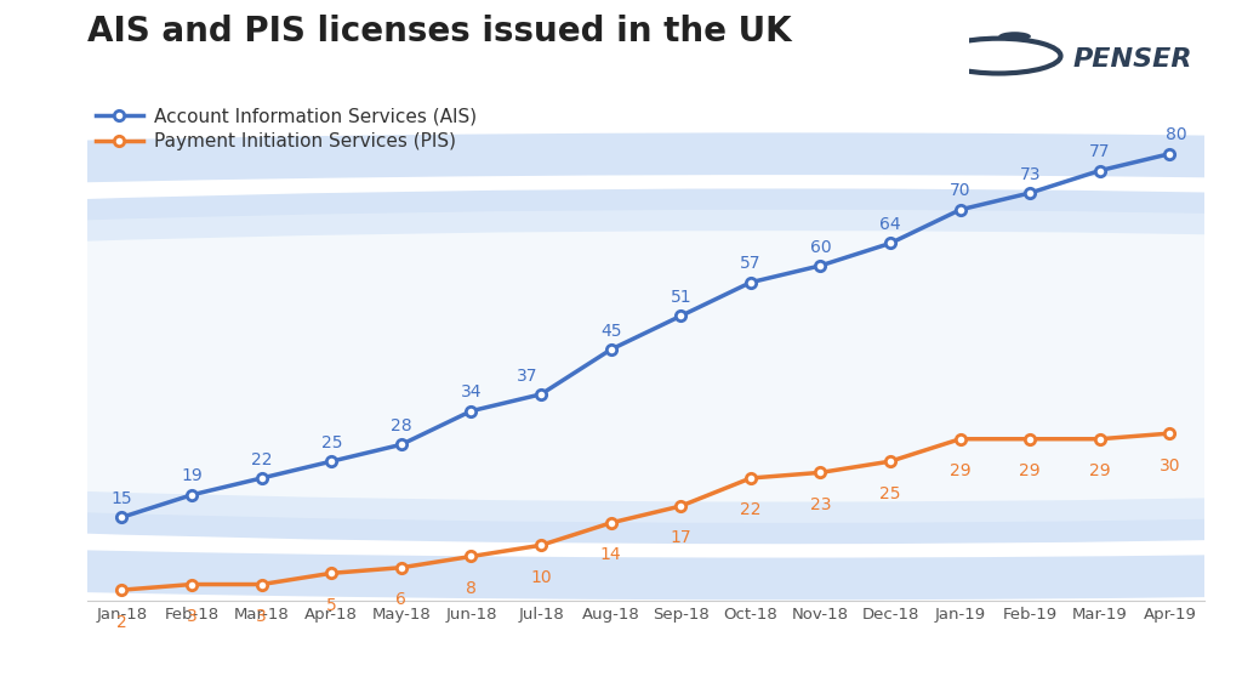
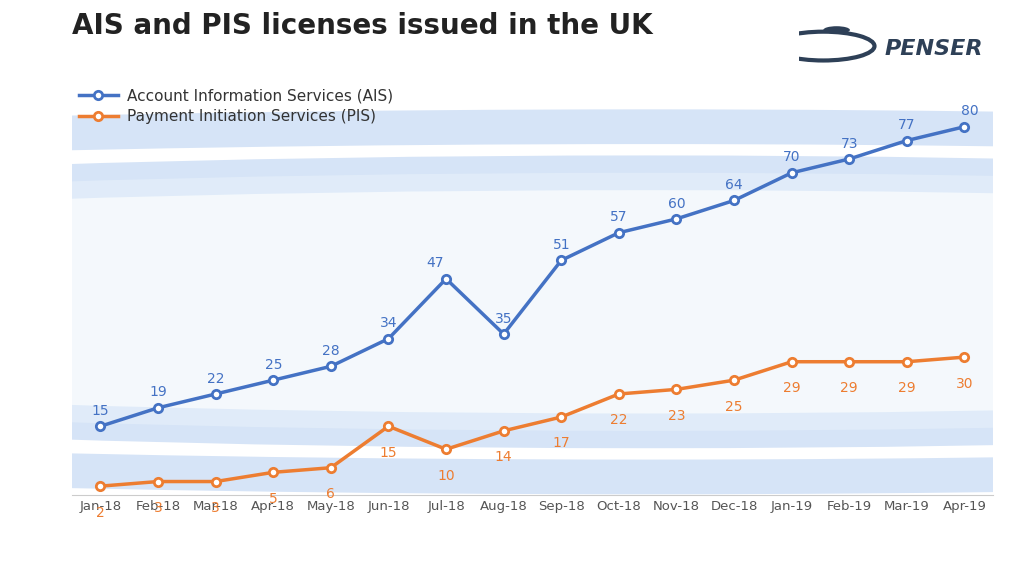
Payment Initiation Services (PIS)/Jun-18: 8 -> 15
Account Information Services (AIS)/Jul-18: 37 -> 47
Account Information Services (AIS)/Aug-18: 45 -> 35
